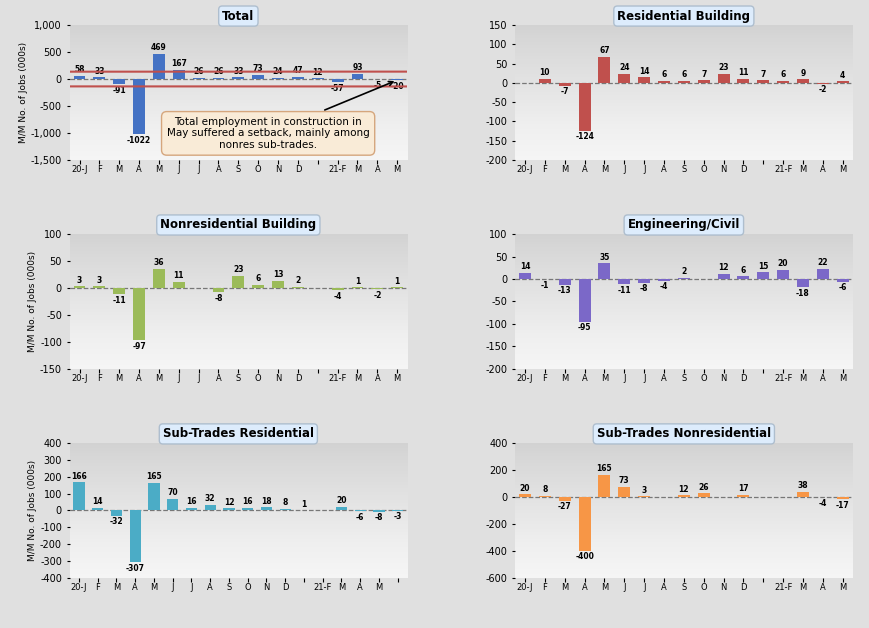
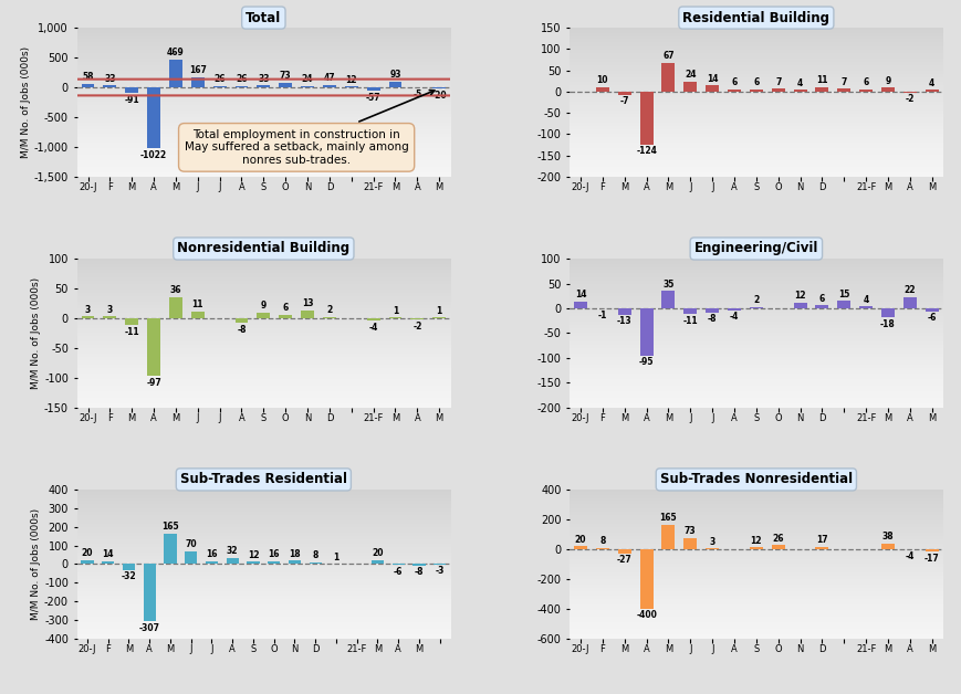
Residential Building/N: 23 -> 4
Nonresidential Building/S: 23 -> 9
Engineering/Civil/21-F: 20 -> 4
Sub-Trades Residential/20-J: 166 -> 20
